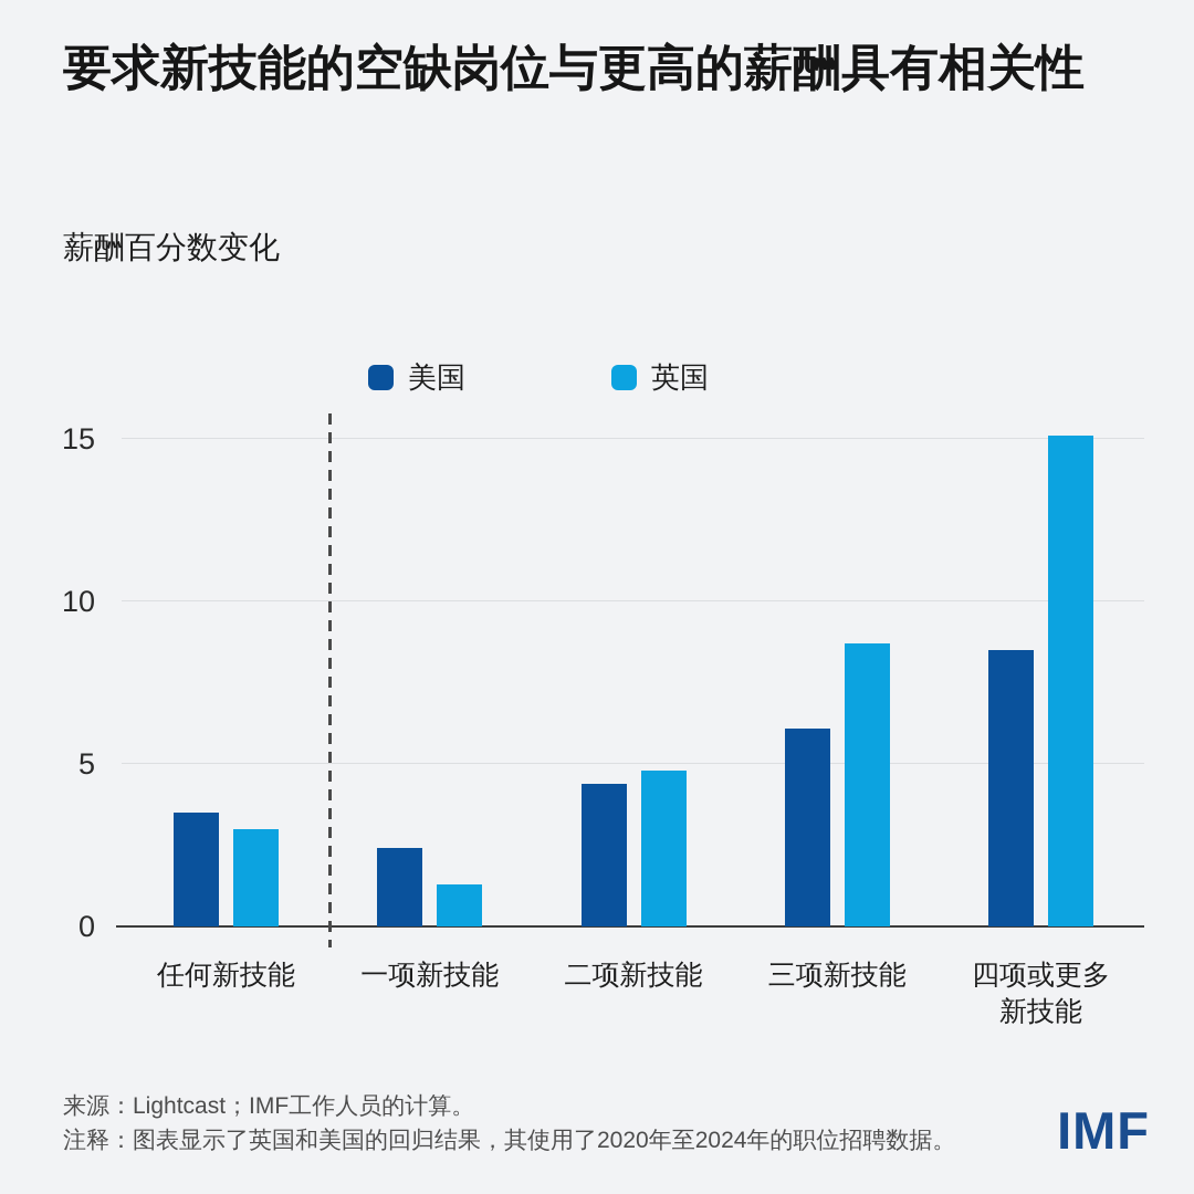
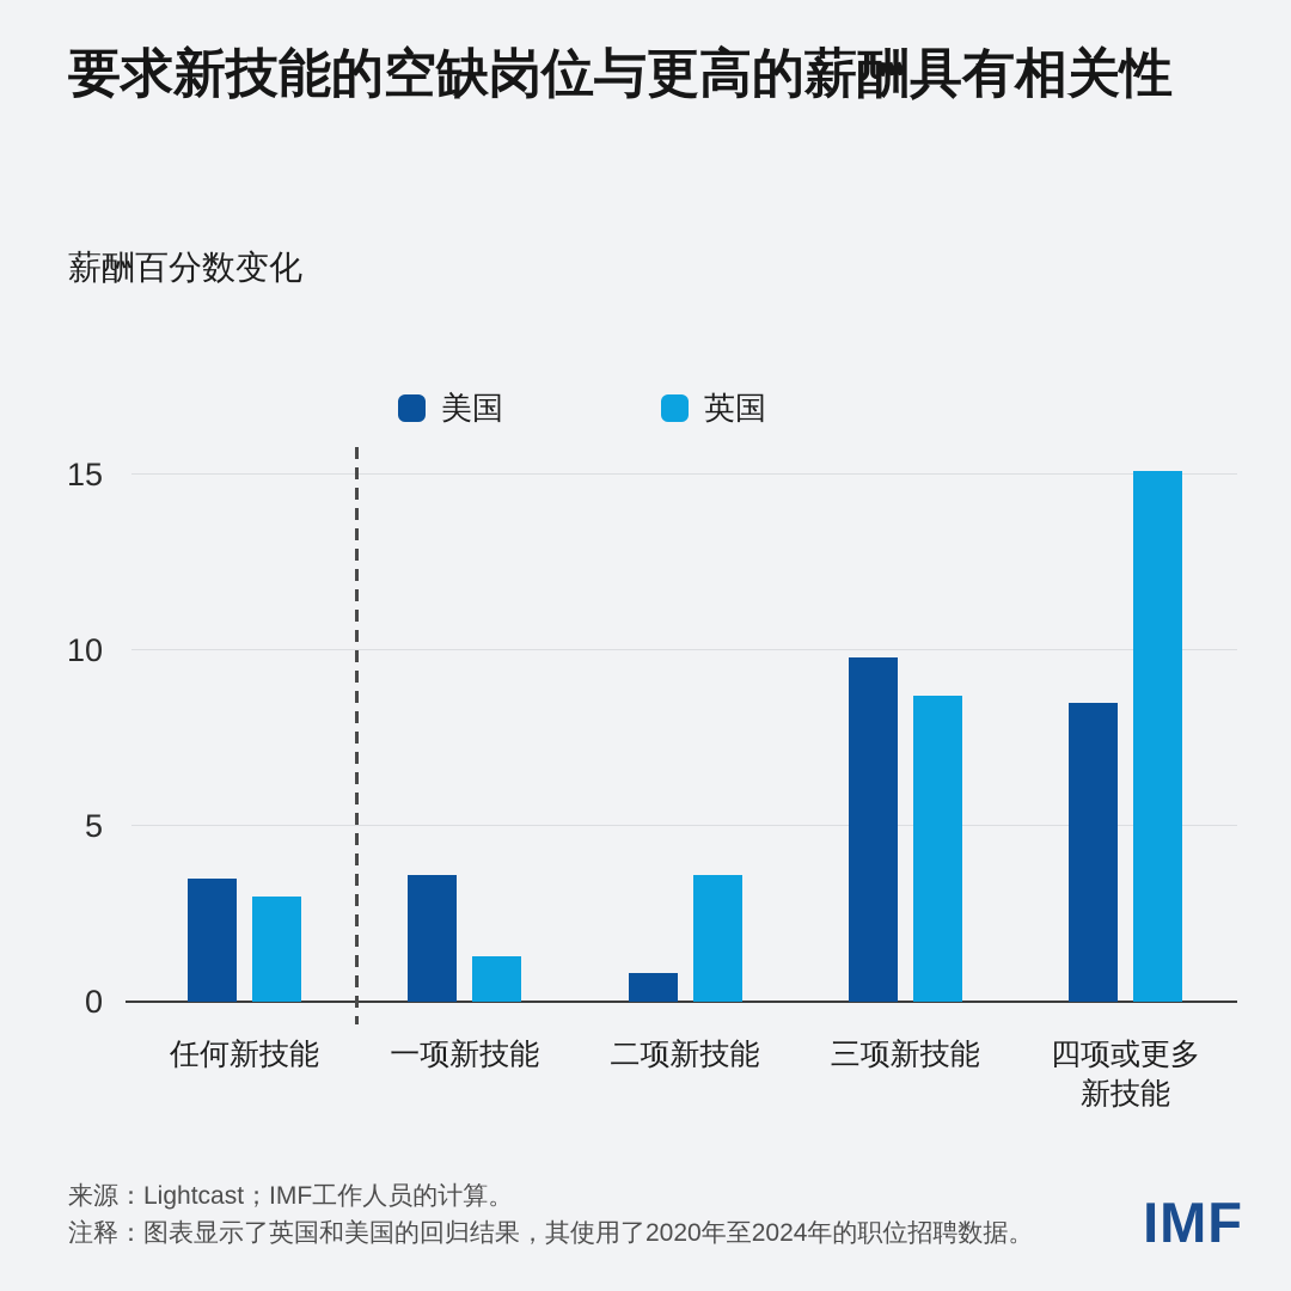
美国/一项新技能: 2.4 -> 3.6
美国/二项新技能: 4.4 -> 0.8
英国/二项新技能: 4.8 -> 3.6
美国/三项新技能: 6.1 -> 9.8
